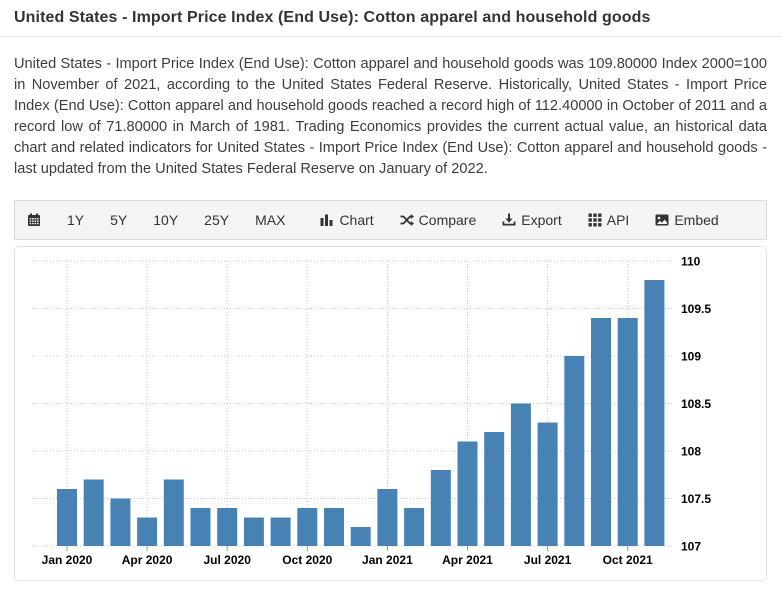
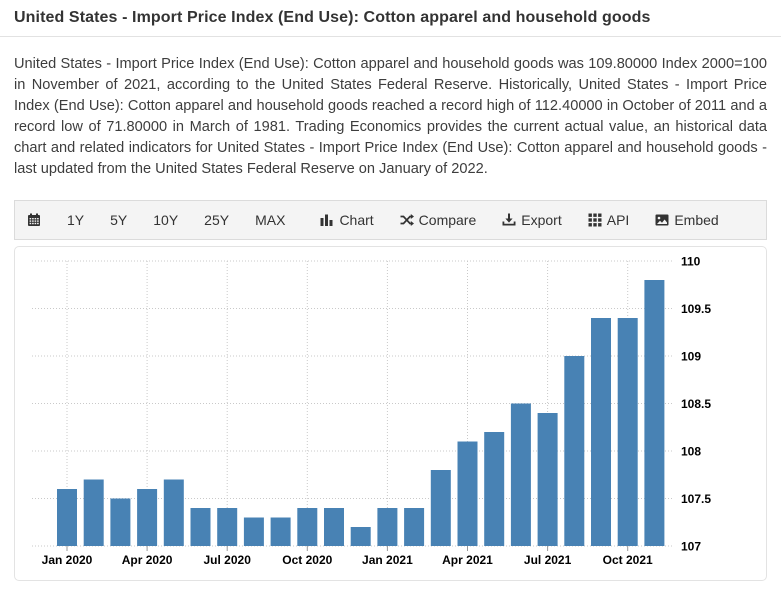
Apr 2020: 107.3 -> 107.6
Jan 2021: 107.6 -> 107.4
Jul 2021: 108.3 -> 108.4
